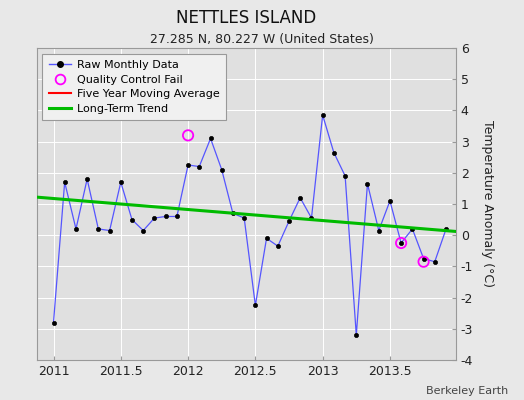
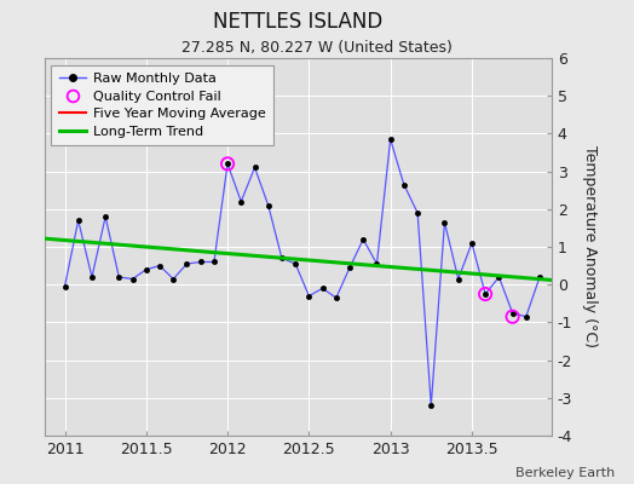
Raw Monthly Data/2011: -2.80 -> -0.05
Raw Monthly Data/2011.5: 1.70 -> 0.40
Raw Monthly Data/2012: 2.25 -> 3.20
Raw Monthly Data/2012.5: -2.25 -> -0.30
